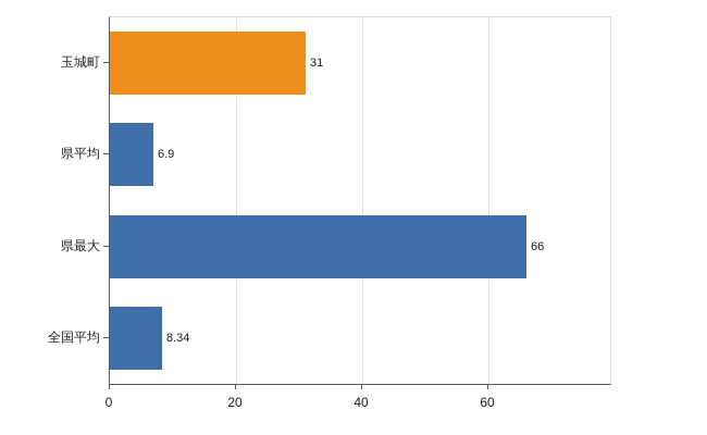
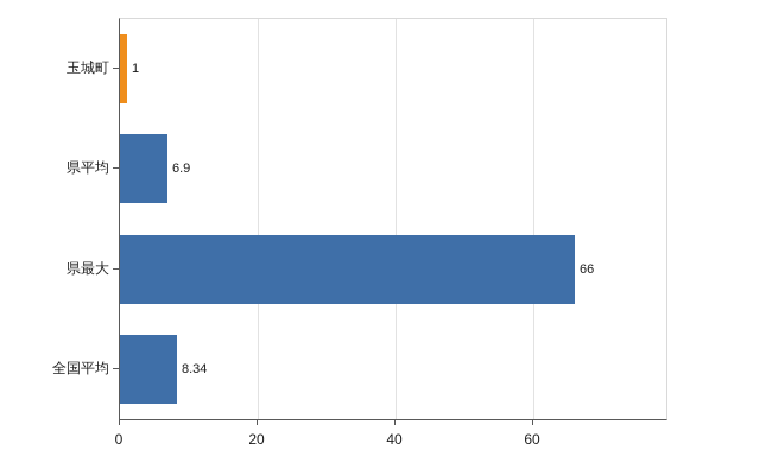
玉城町: 31 -> 1
